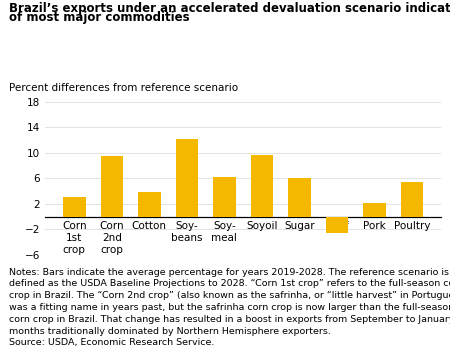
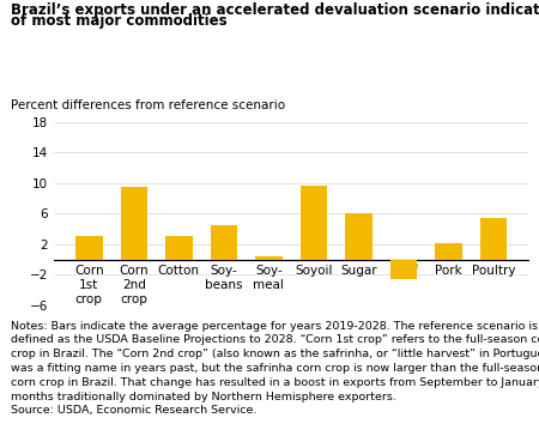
Cotton: 3.8 -> 3.0
Soy- beans: 12.2 -> 4.5
Soy- meal: 6.2 -> 0.4
